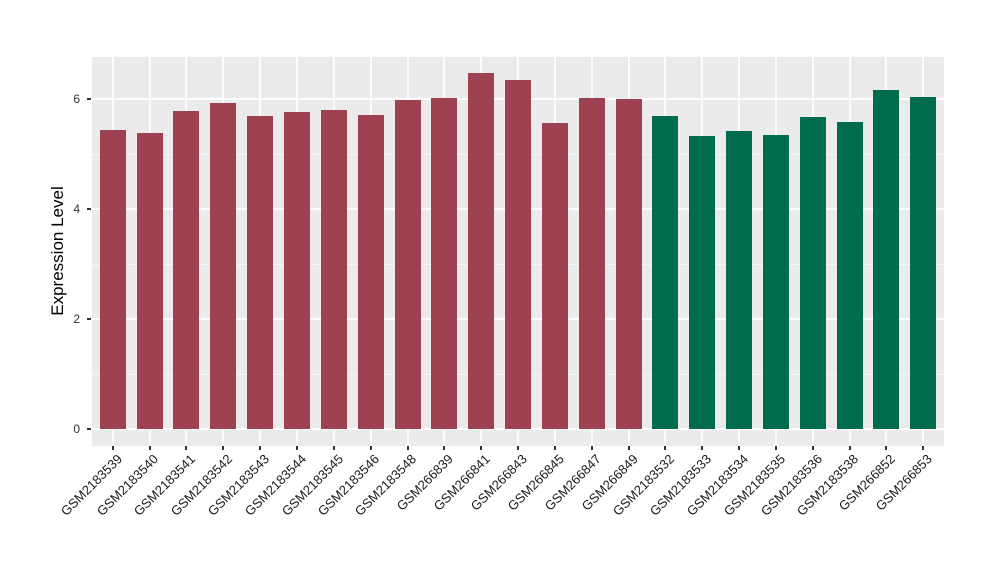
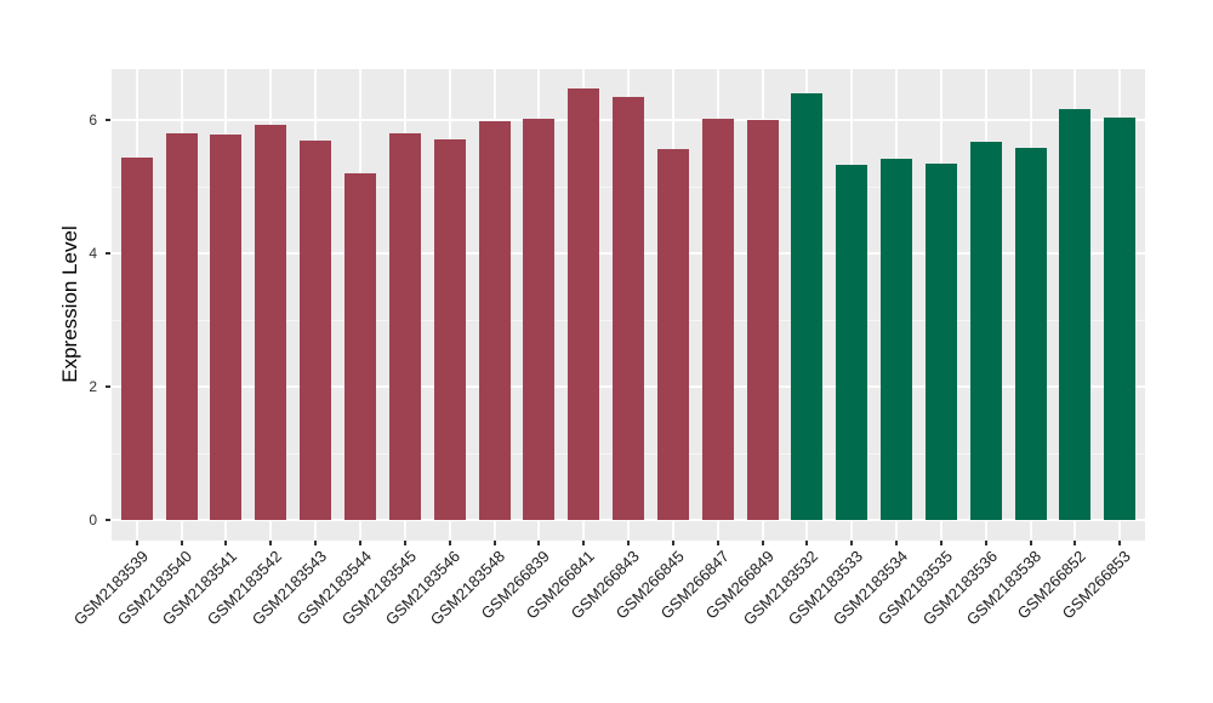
GSM2183540: 5.4 -> 5.8
GSM2183544: 5.8 -> 5.2
GSM2183532: 5.7 -> 6.4
